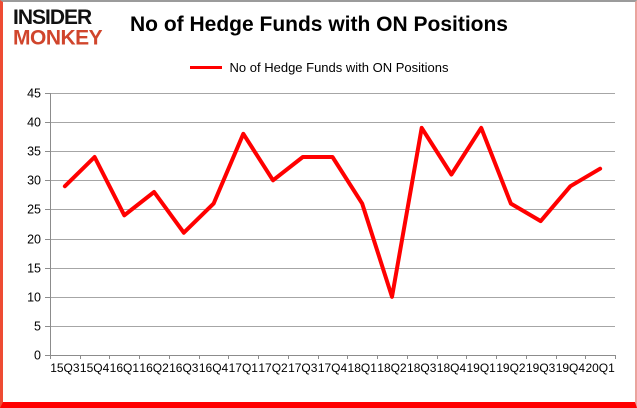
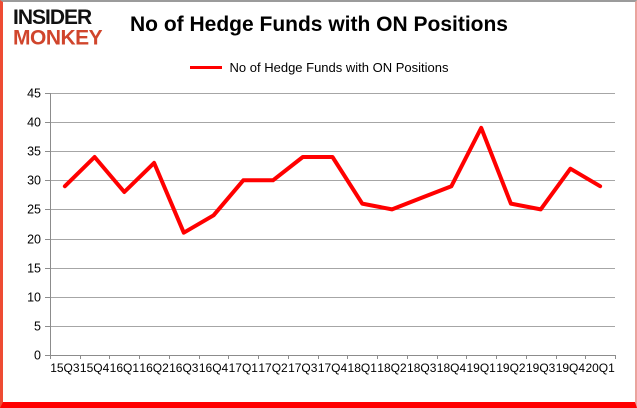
16Q1: 24 -> 28
16Q2: 28 -> 33
16Q4: 26 -> 24
17Q1: 38 -> 30
18Q2: 10 -> 25
18Q3: 39 -> 27
18Q4: 31 -> 29
19Q3: 23 -> 25
19Q4: 29 -> 32
20Q1: 32 -> 29
